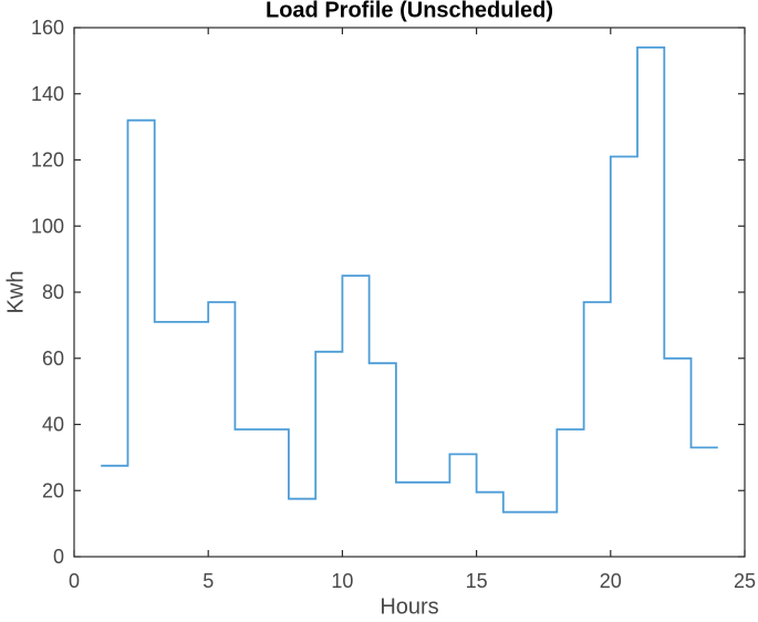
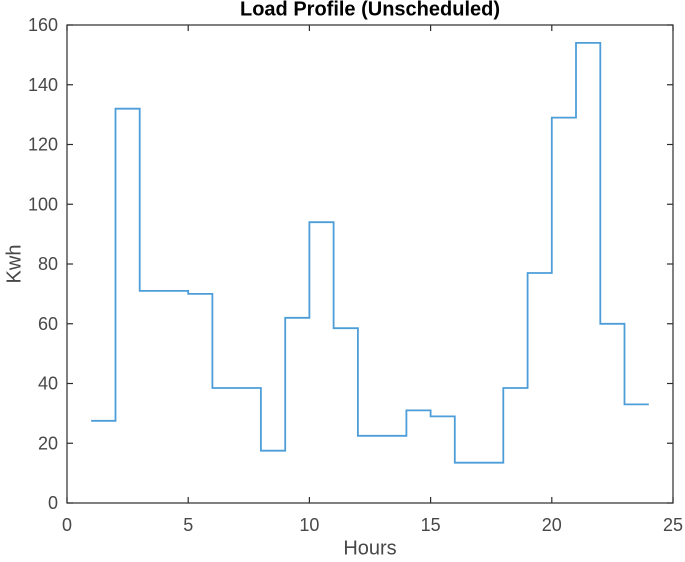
5: 77 -> 70
10: 85 -> 94
15: 20 -> 29
20: 121 -> 129
